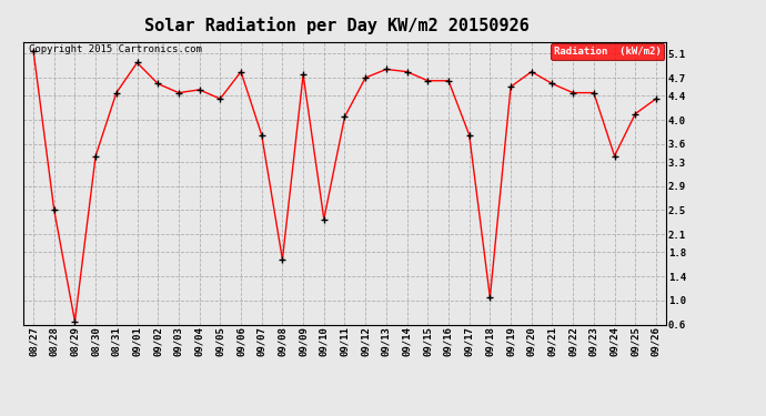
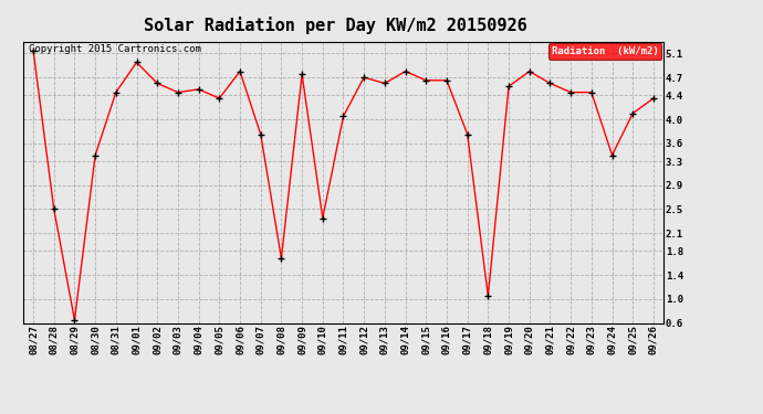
09/13: 4.84 -> 4.60
